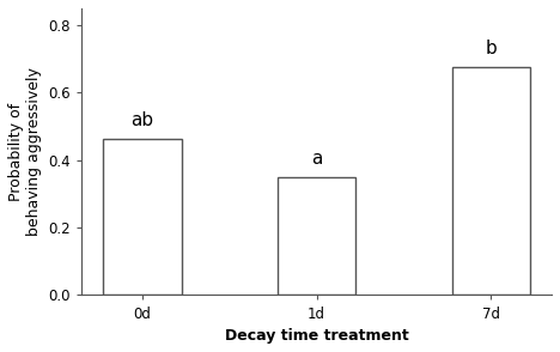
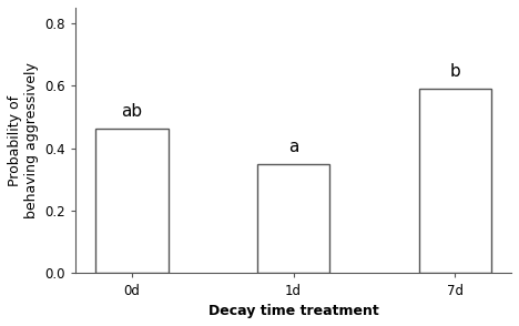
7d: 0.675 -> 0.590
